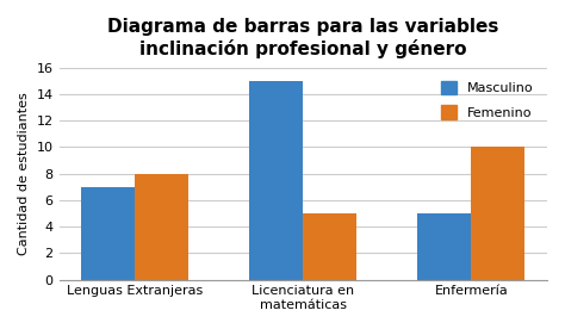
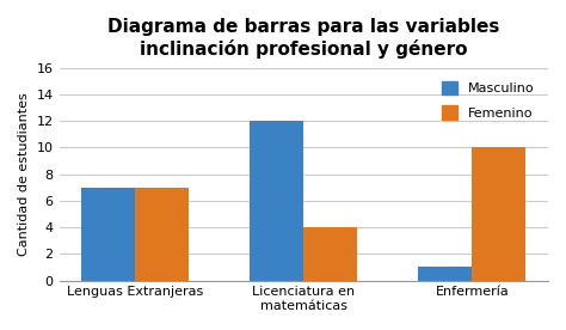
Femenino/Lenguas Extranjeras: 8 -> 7
Masculino/Licenciatura en matemáticas: 15 -> 12
Femenino/Licenciatura en matemáticas: 5 -> 4
Masculino/Enfermería: 5 -> 1
